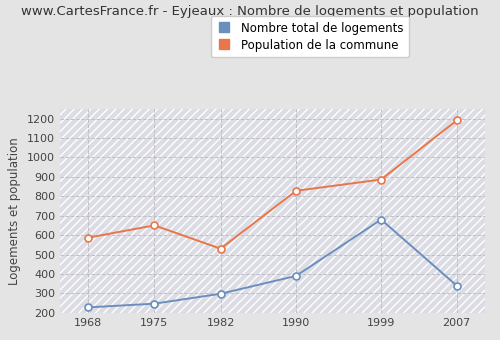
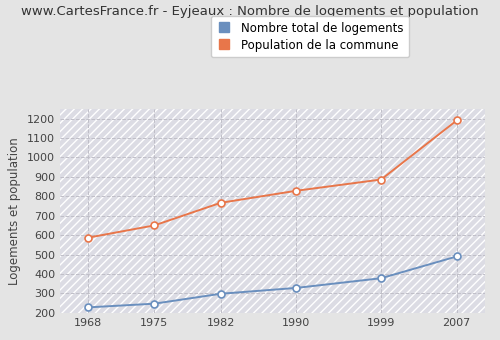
Population de la commune/1982: 530 -> 770
Nombre total de logements/1990: 390 -> 330
Nombre total de logements/1999: 680 -> 380
Nombre total de logements/2007: 340 -> 490
